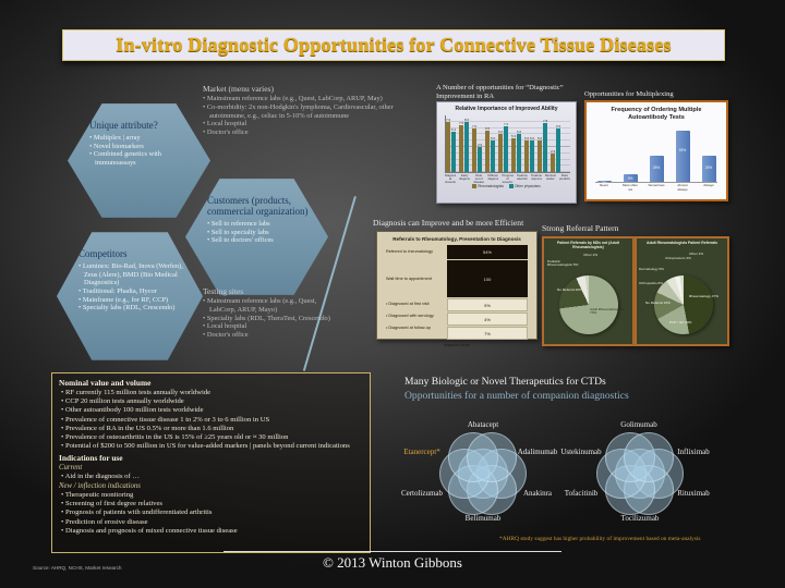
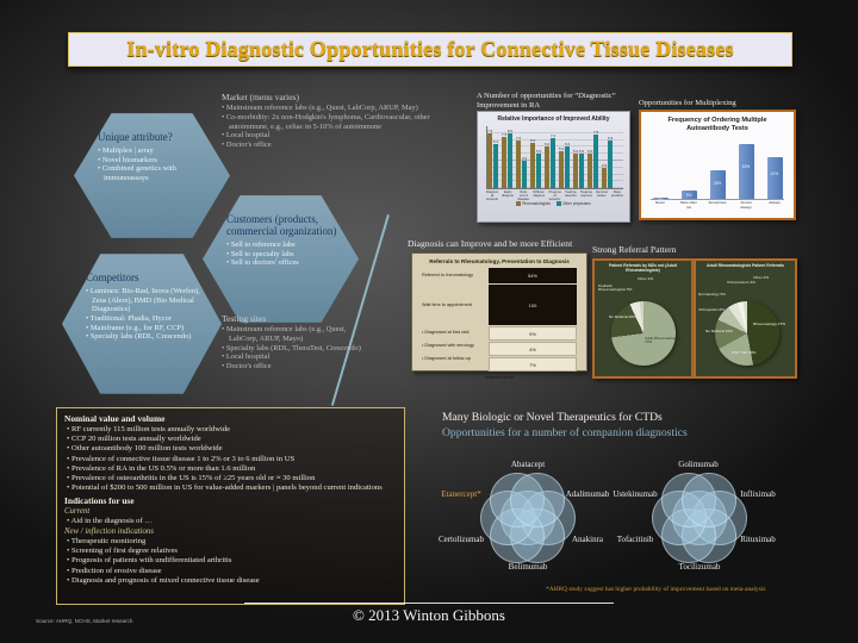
Frequency of Ordering Multiple Autoantibody Tests/Almost always: 55% -> 53%
Frequency of Ordering Multiple Autoantibody Tests/Always: 28% -> 41%
